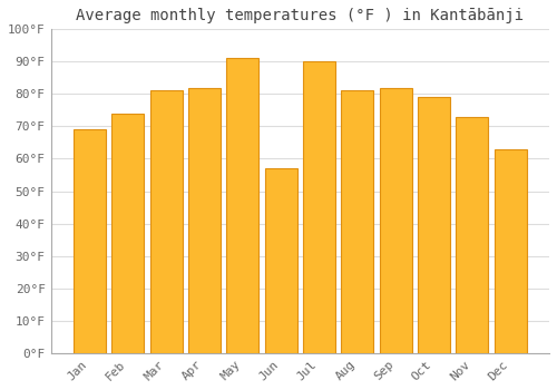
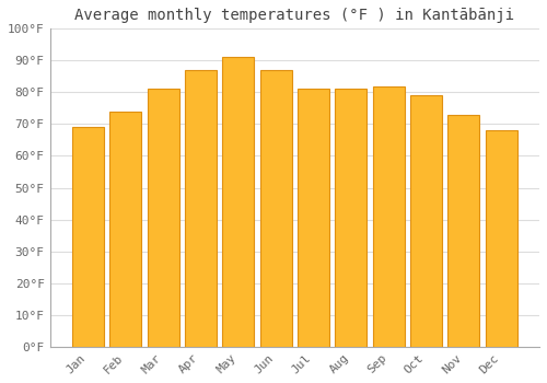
Apr: 82°F -> 87°F
Jun: 57°F -> 87°F
Jul: 90°F -> 81°F
Dec: 63°F -> 68°F
